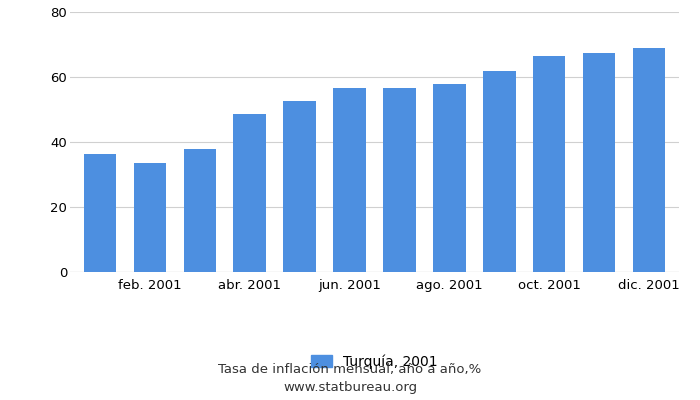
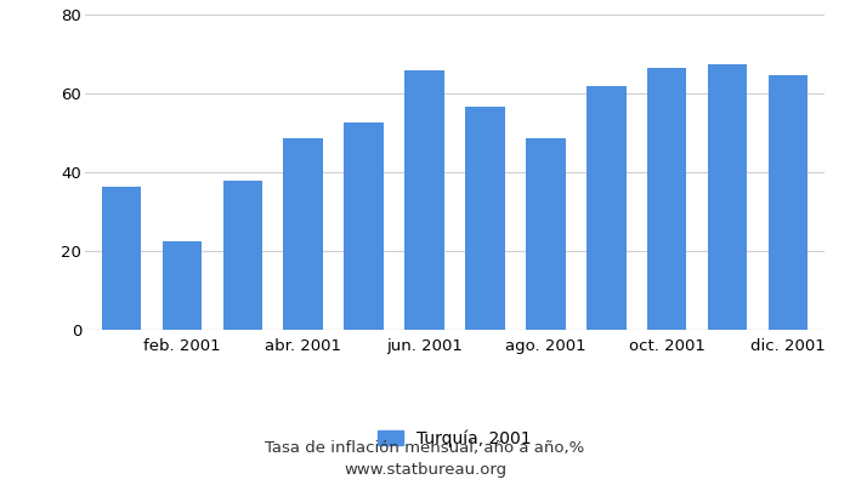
feb. 2001: 33.5 -> 22.5
jun. 2001: 56.5 -> 66.0
ago. 2001: 58.0 -> 48.5
dic. 2001: 69.0 -> 64.5
